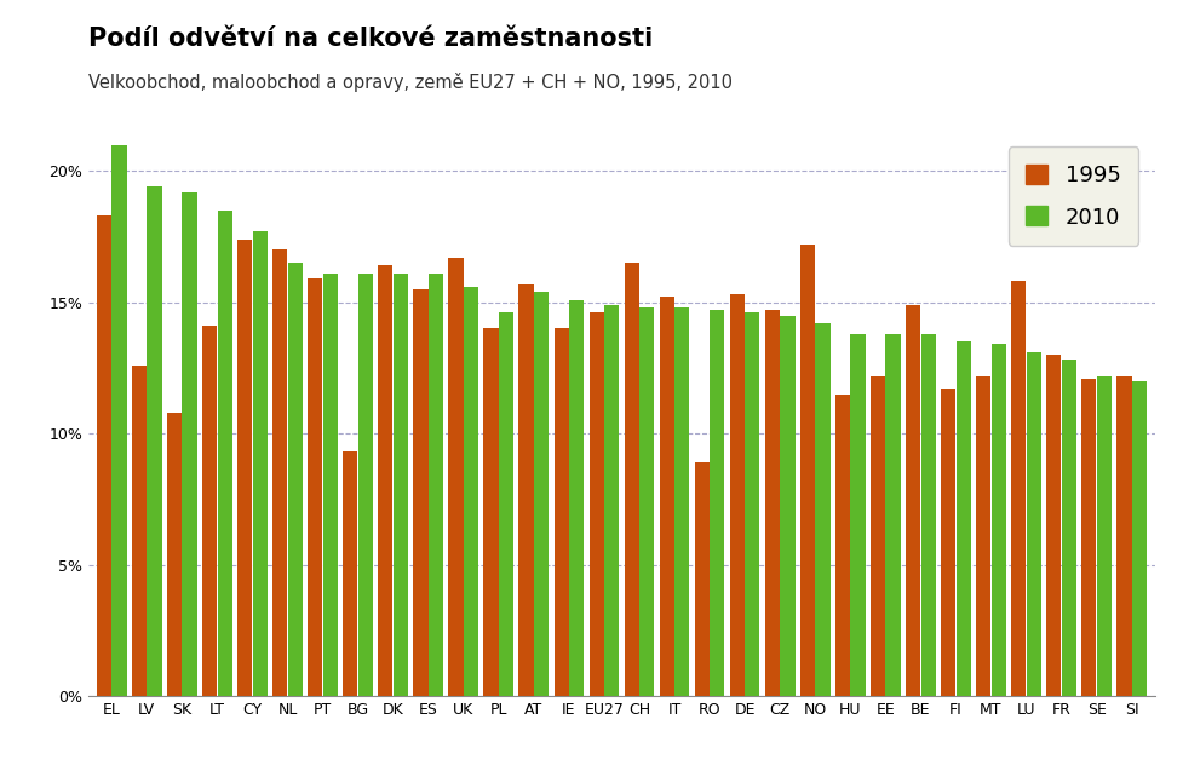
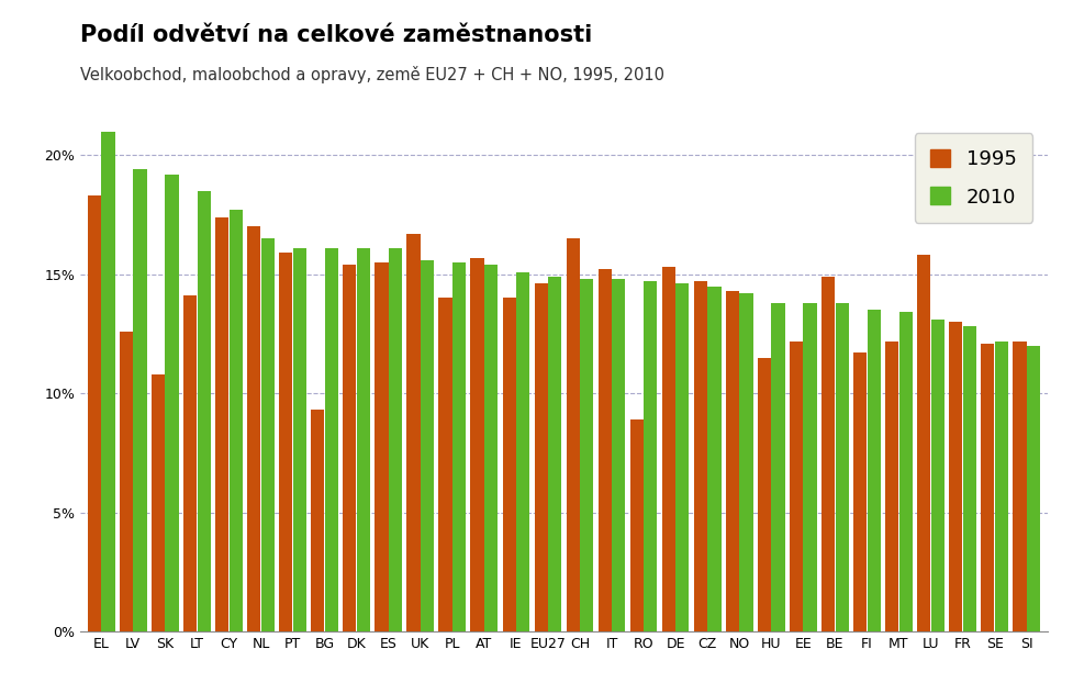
1995/DK: 16.4% -> 15.4%
2010/PL: 14.6% -> 15.5%
1995/NO: 17.2% -> 14.3%
